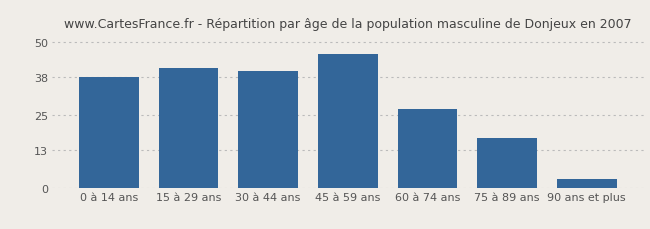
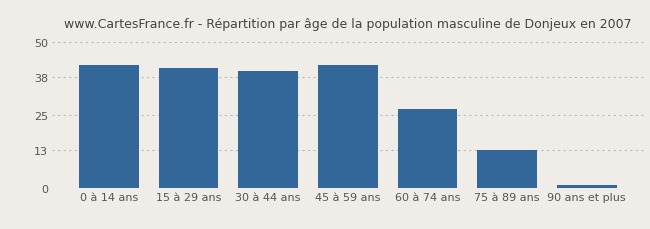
0 à 14 ans: 38 -> 42
45 à 59 ans: 46 -> 42
75 à 89 ans: 17 -> 13
90 ans et plus: 3 -> 1
